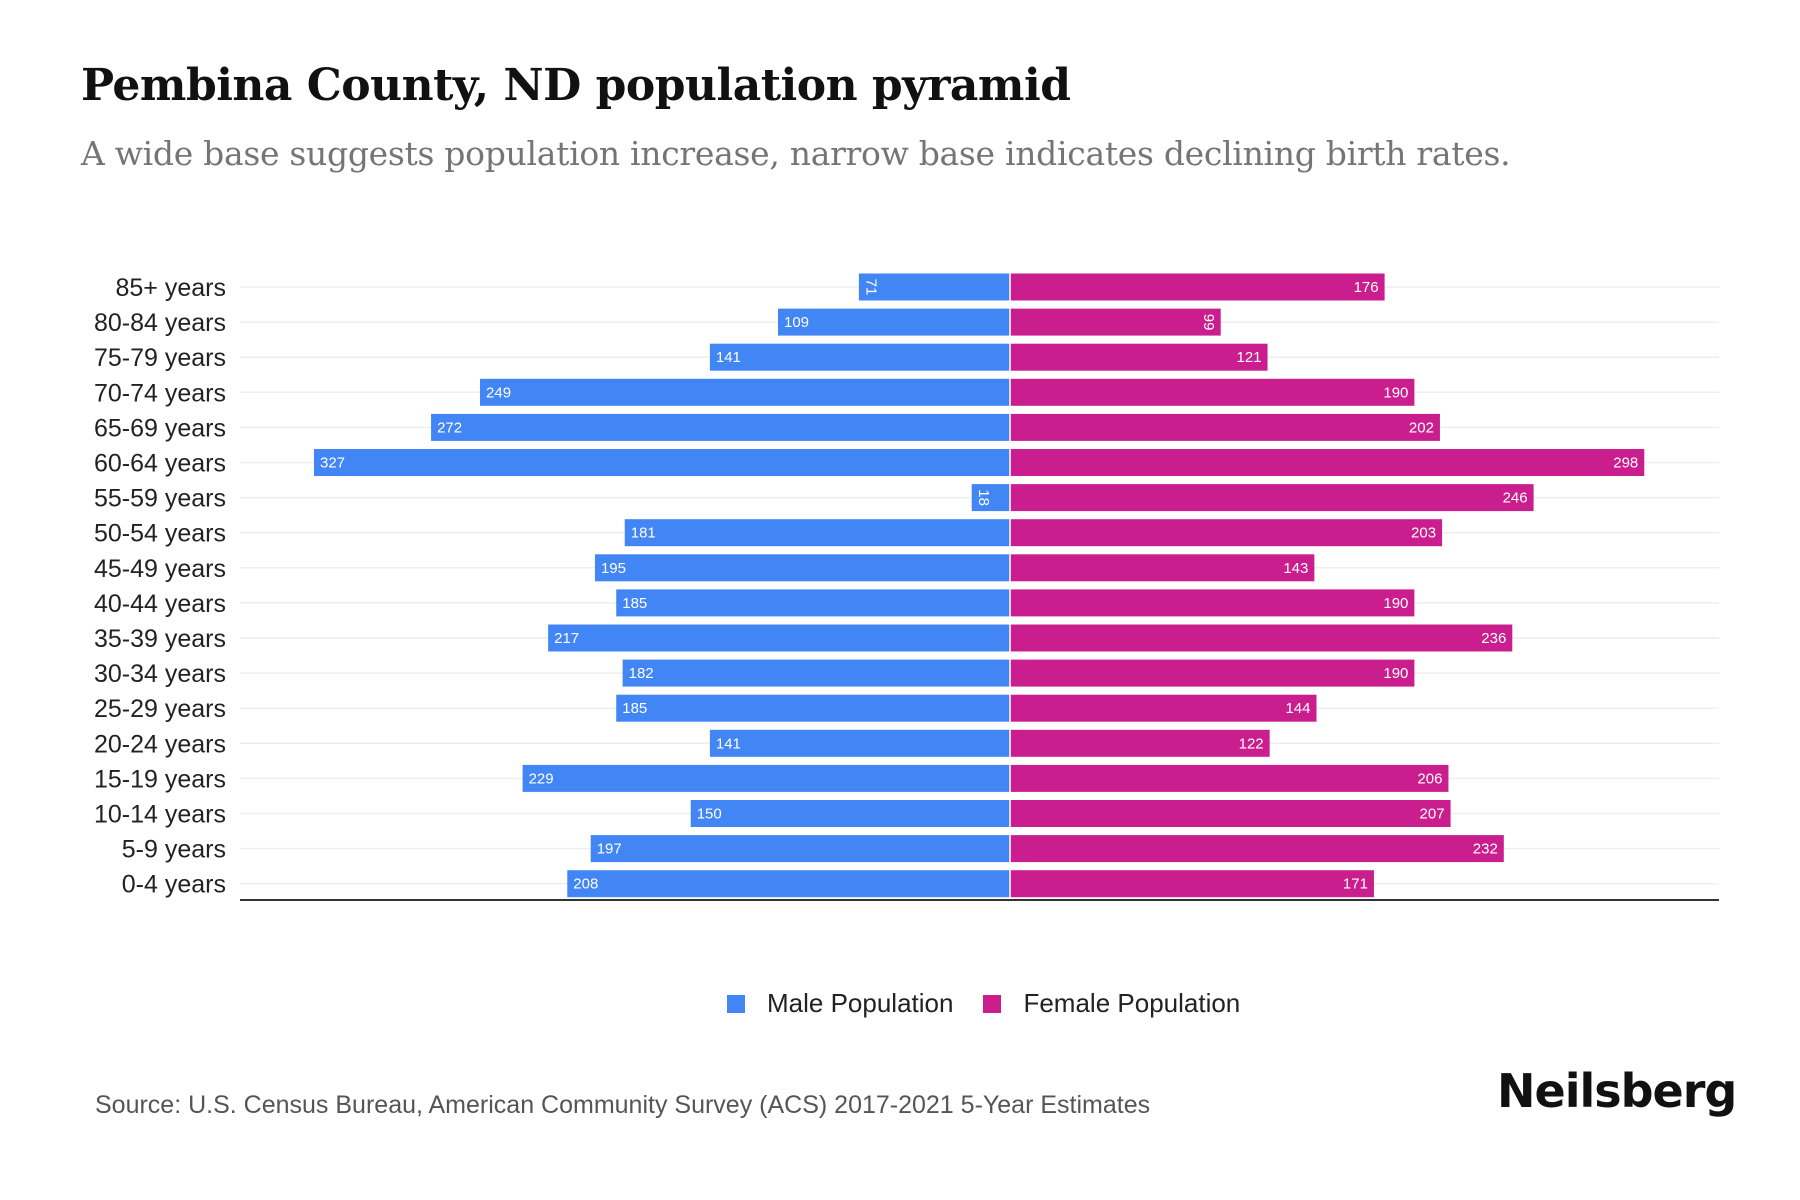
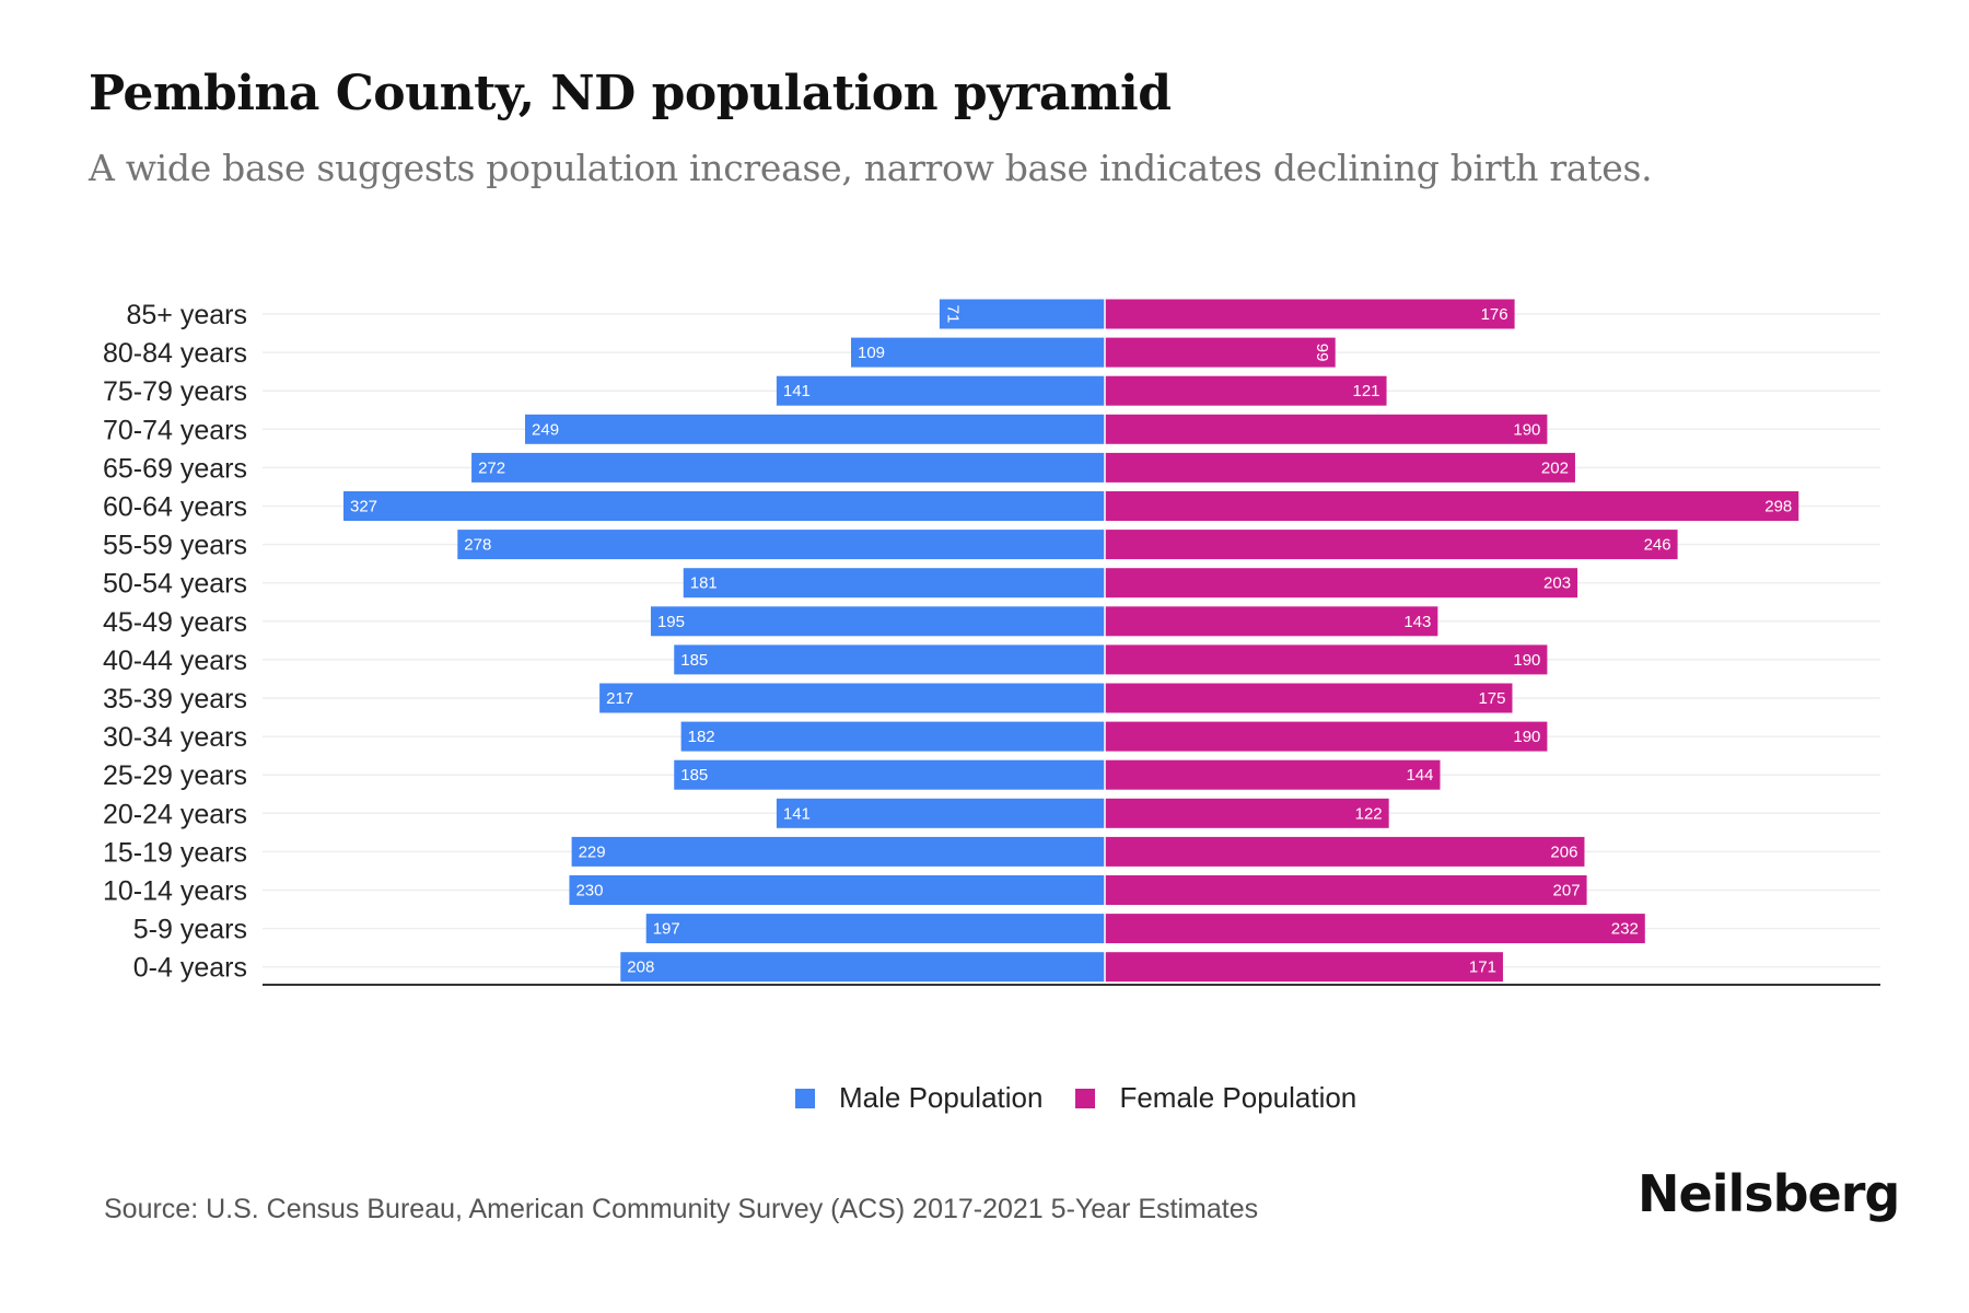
Male Population/55-59 years: 18 -> 278
Female Population/35-39 years: 236 -> 175
Male Population/10-14 years: 150 -> 230
